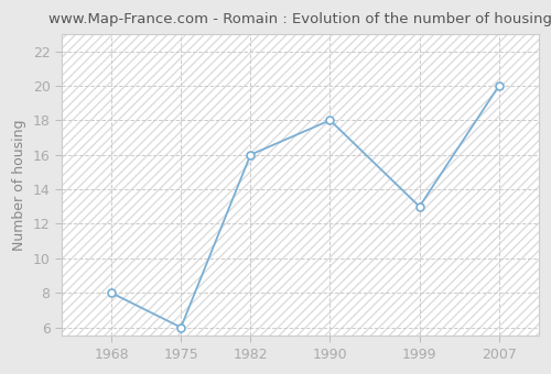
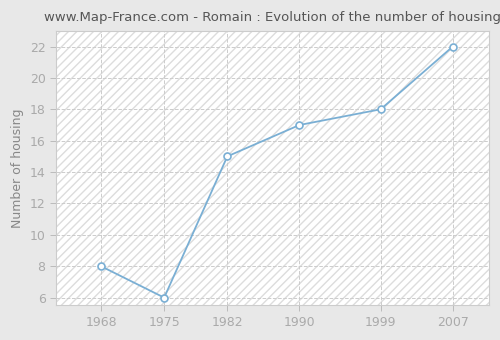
1982: 16 -> 15
1990: 18 -> 17
1999: 13 -> 18
2007: 20 -> 22
